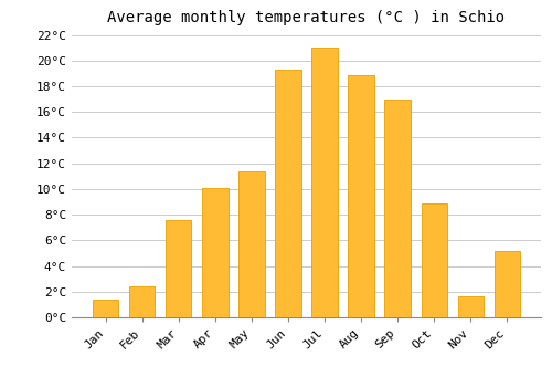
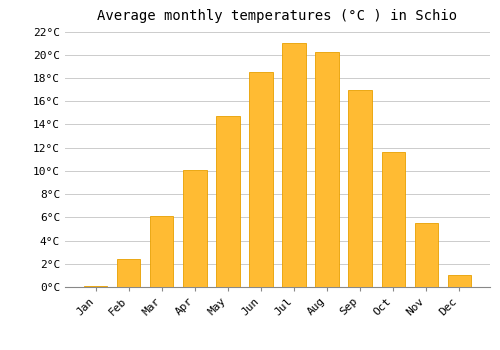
Jan: 1.4°C -> 0.1°C
Mar: 7.6°C -> 6.1°C
May: 11.4°C -> 14.7°C
Jun: 19.3°C -> 18.5°C
Aug: 18.9°C -> 20.2°C
Oct: 8.9°C -> 11.6°C
Nov: 1.6°C -> 5.5°C
Dec: 5.2°C -> 1.0°C
